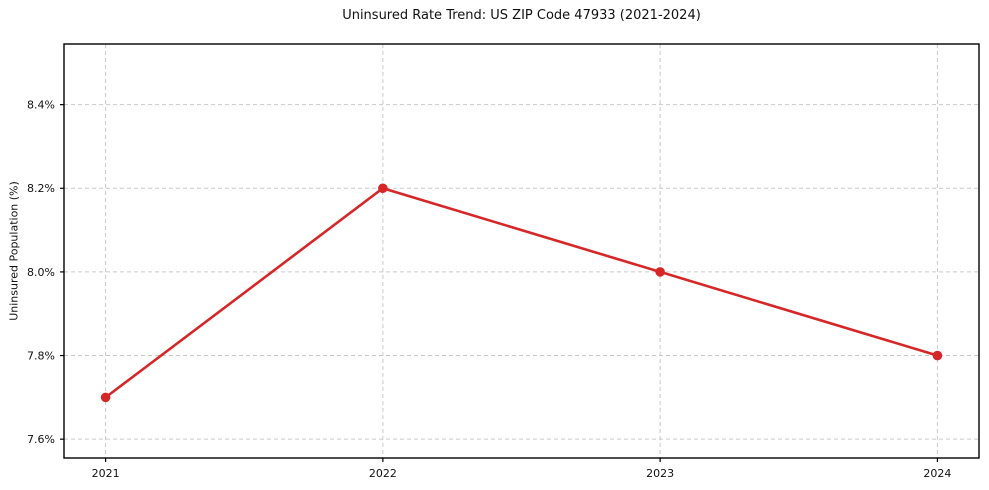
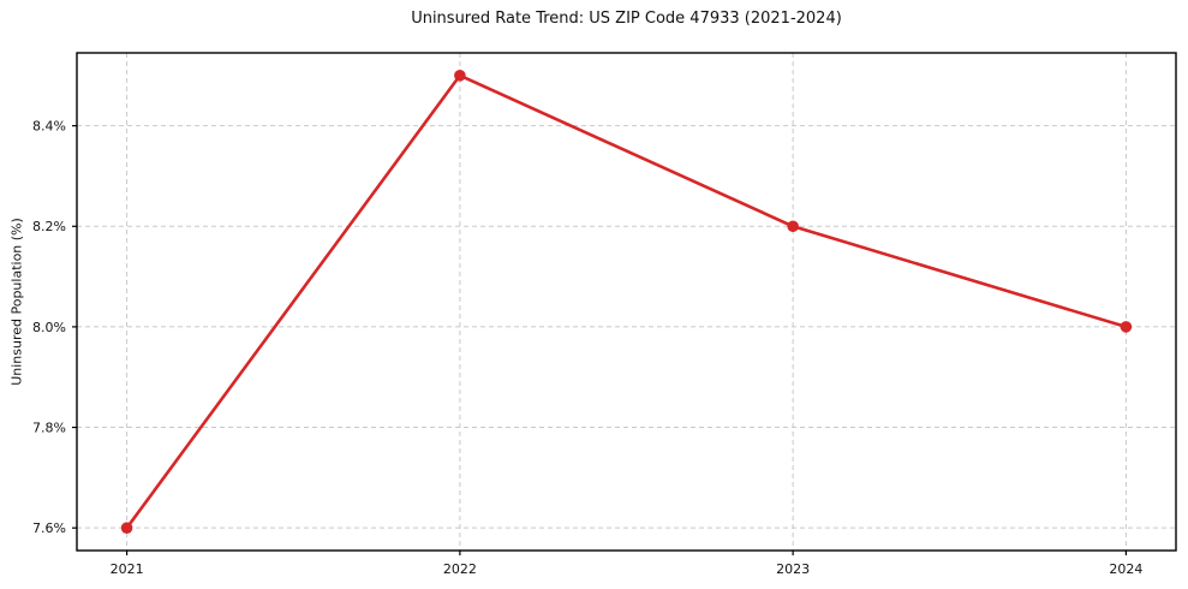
2021: 7.7% -> 7.6%
2022: 8.2% -> 8.5%
2023: 8.0% -> 8.2%
2024: 7.8% -> 8.0%
